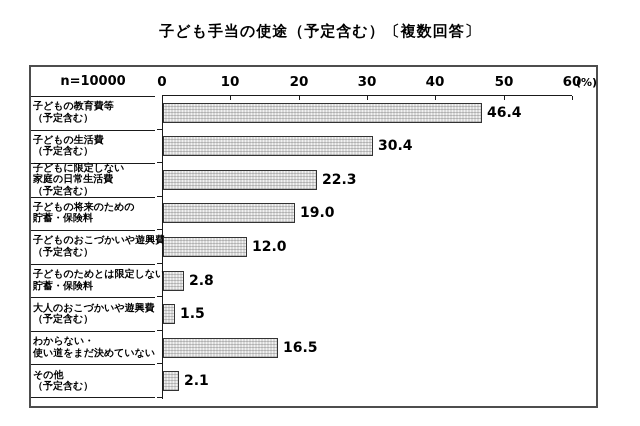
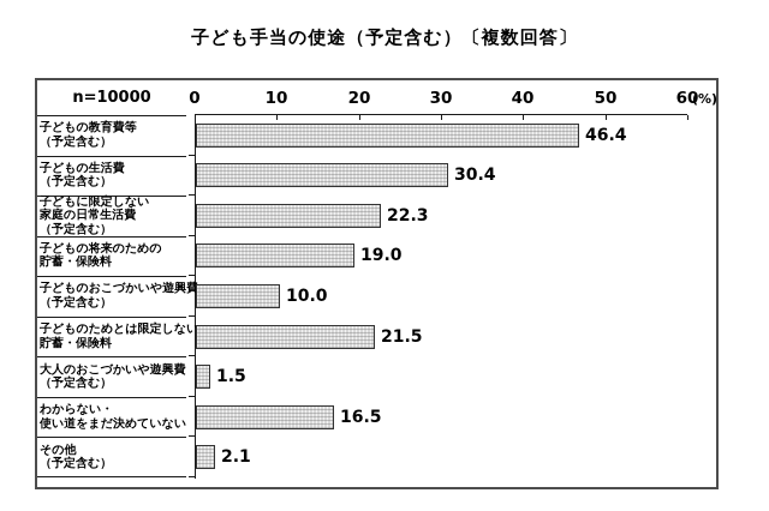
子どものおこづかいや遊興費 （予定含む）: 12.0 -> 10.0
子どものためとは限定しない 貯蓄・保険料: 2.8 -> 21.5
